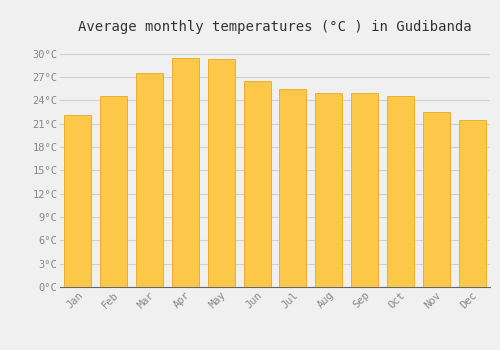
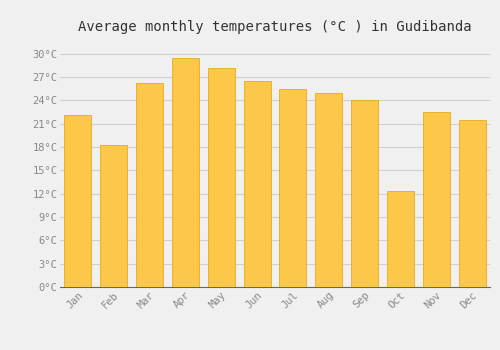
Feb: 24.5°C -> 18.2°C
Mar: 27.5°C -> 26.2°C
May: 29.3°C -> 28.2°C
Sep: 25.0°C -> 24.0°C
Oct: 24.5°C -> 12.4°C
